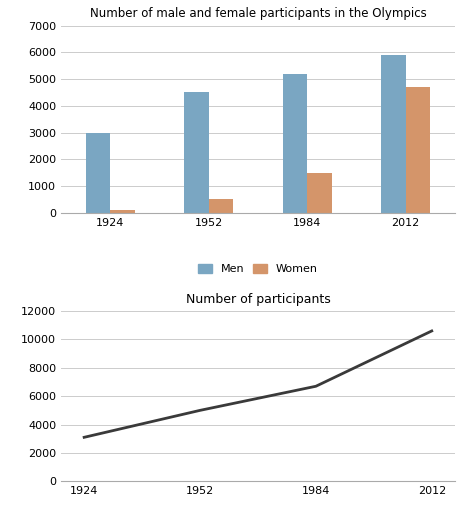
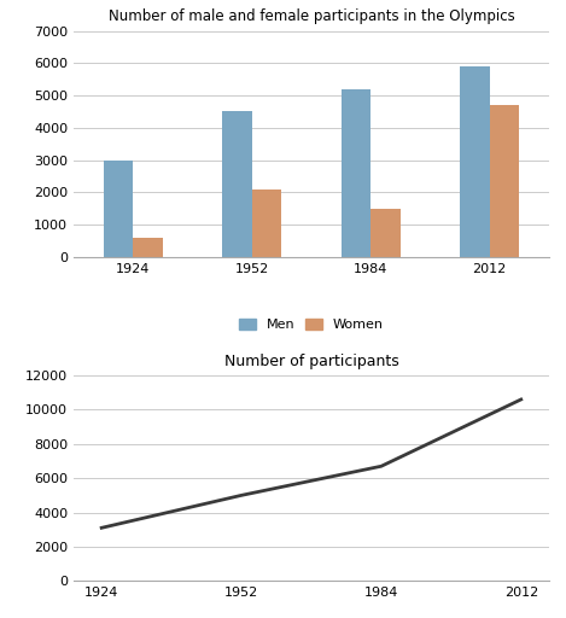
Number of male and female participants in the Olympics/Women/1924: 100 -> 600
Number of male and female participants in the Olympics/Women/1952: 500 -> 2100
